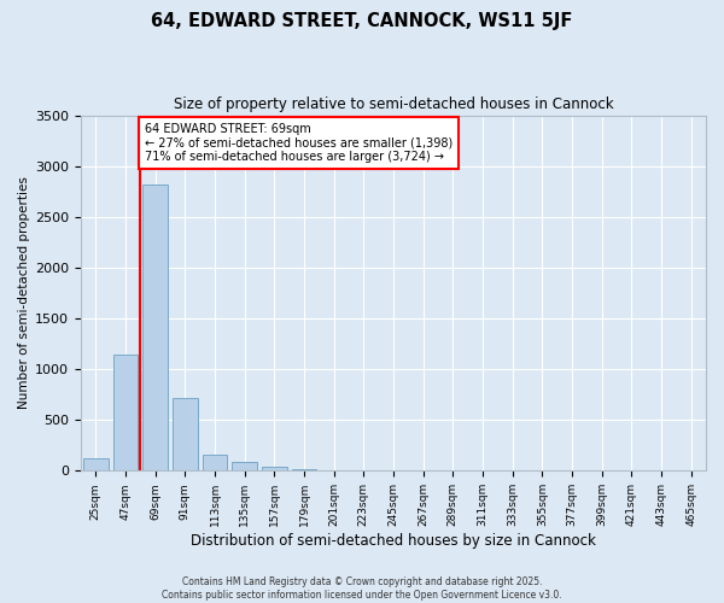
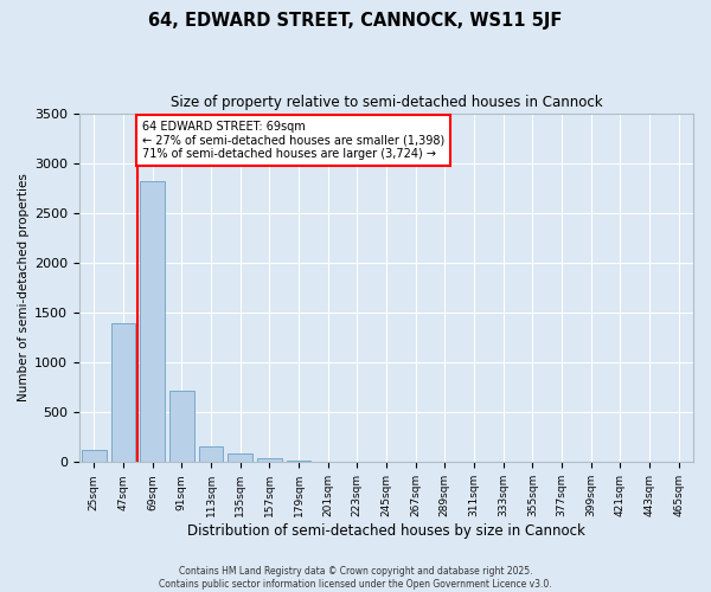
47sqm: 1140 -> 1390
